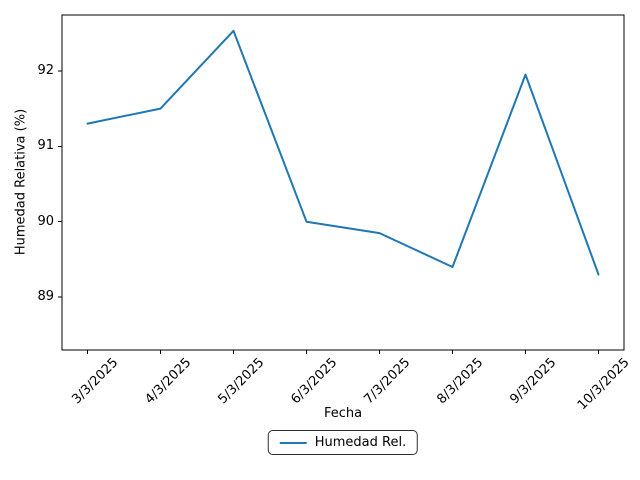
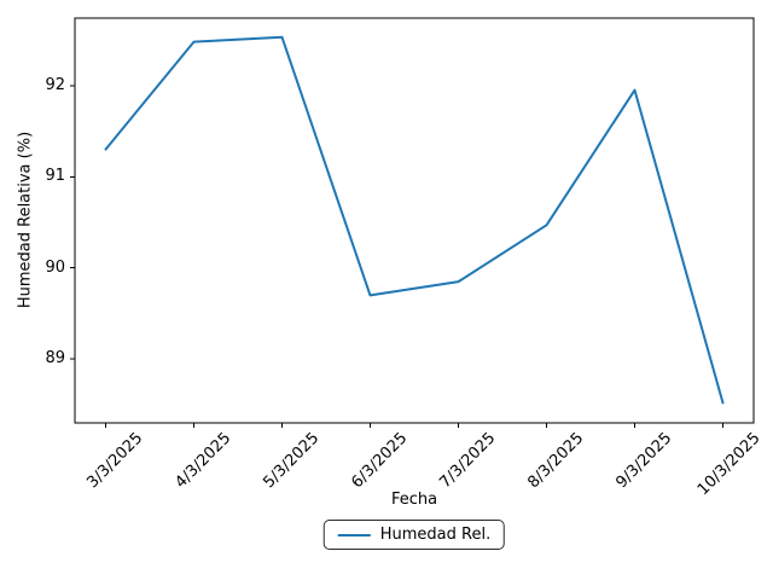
4/3/2025: 91.5 -> 92.5
6/3/2025: 90.0 -> 89.7
8/3/2025: 89.4 -> 90.5
10/3/2025: 89.3 -> 88.5
